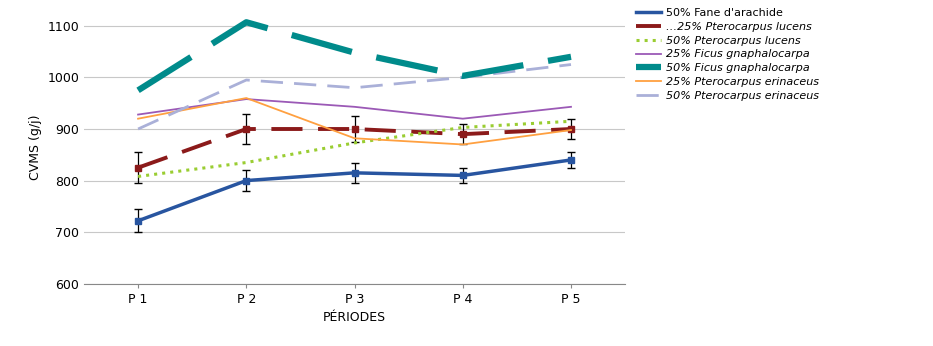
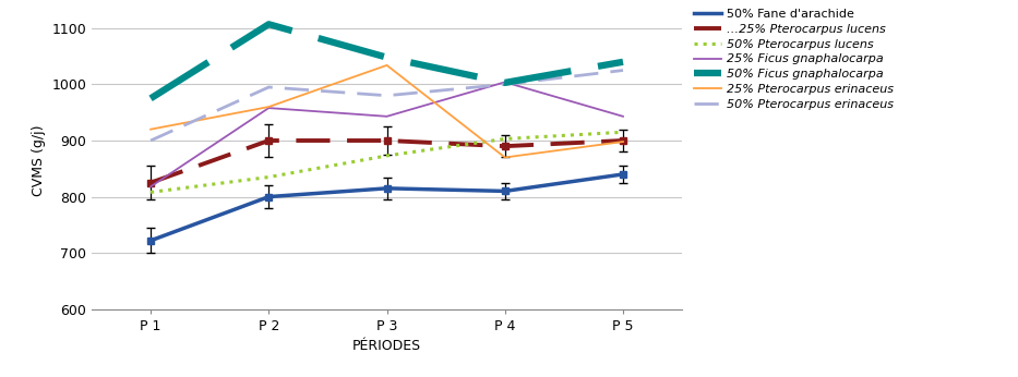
25% Ficus gnaphalocarpa/P 1: 928 -> 818
25% Pterocarpus erinaceus/P 3: 882 -> 1034
25% Ficus gnaphalocarpa/P 4: 920 -> 1004
